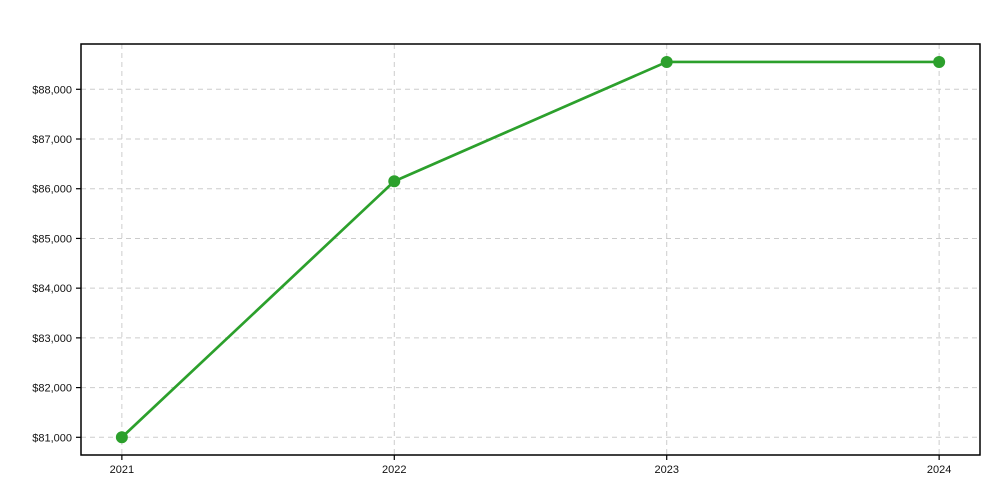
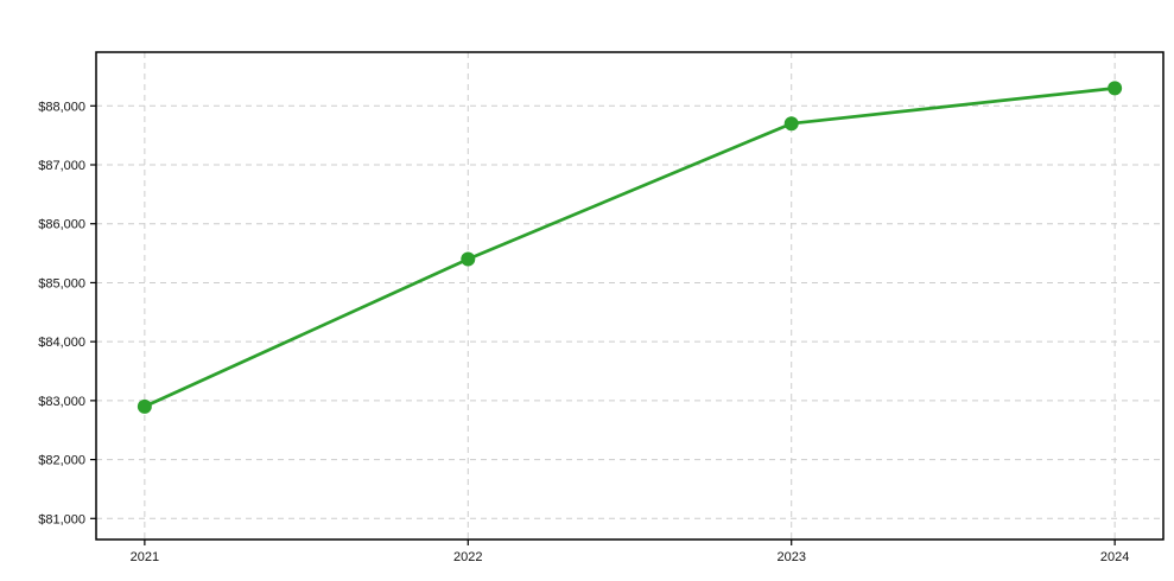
2021: $81000 -> $82900
2022: $86200 -> $85400
2023: $88600 -> $87700
2024: $88600 -> $88300
